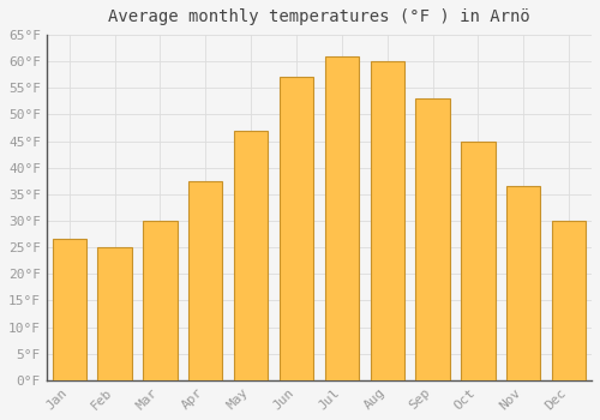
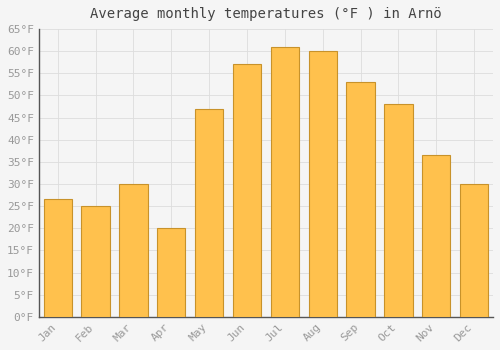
Apr: 37.5°F -> 20.0°F
Oct: 45.0°F -> 48.0°F
